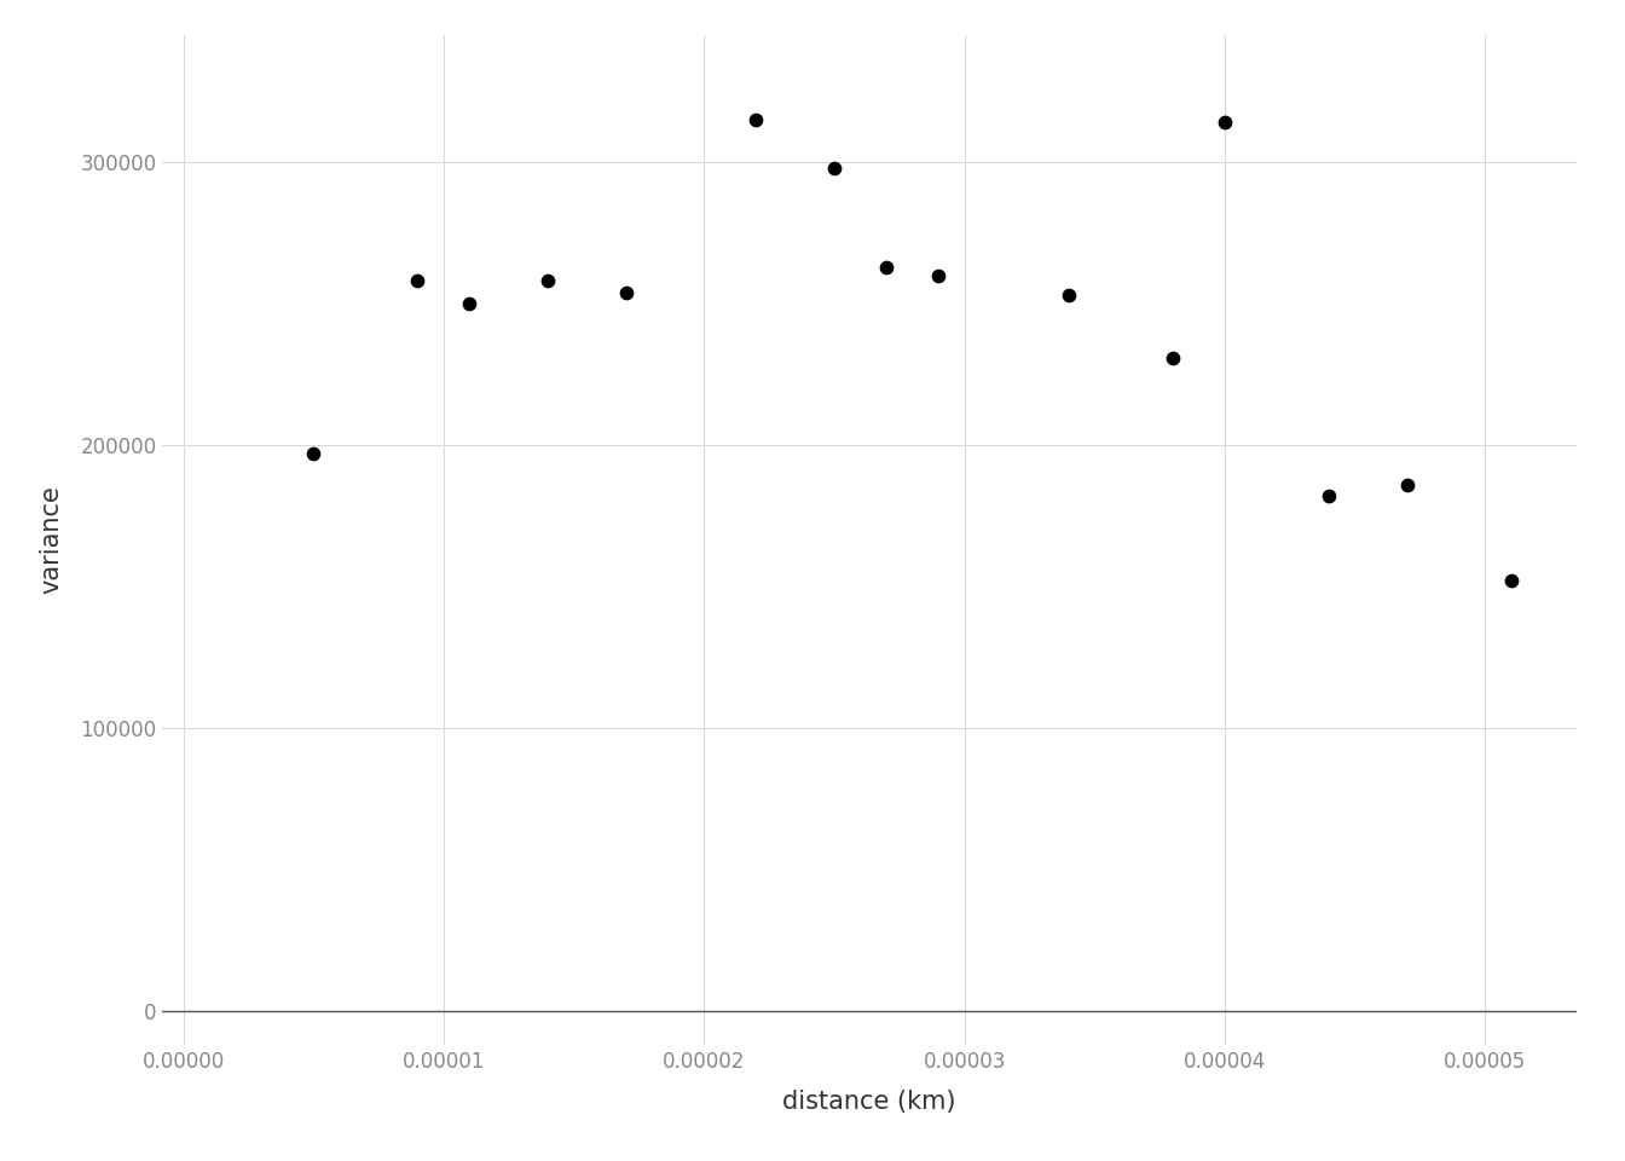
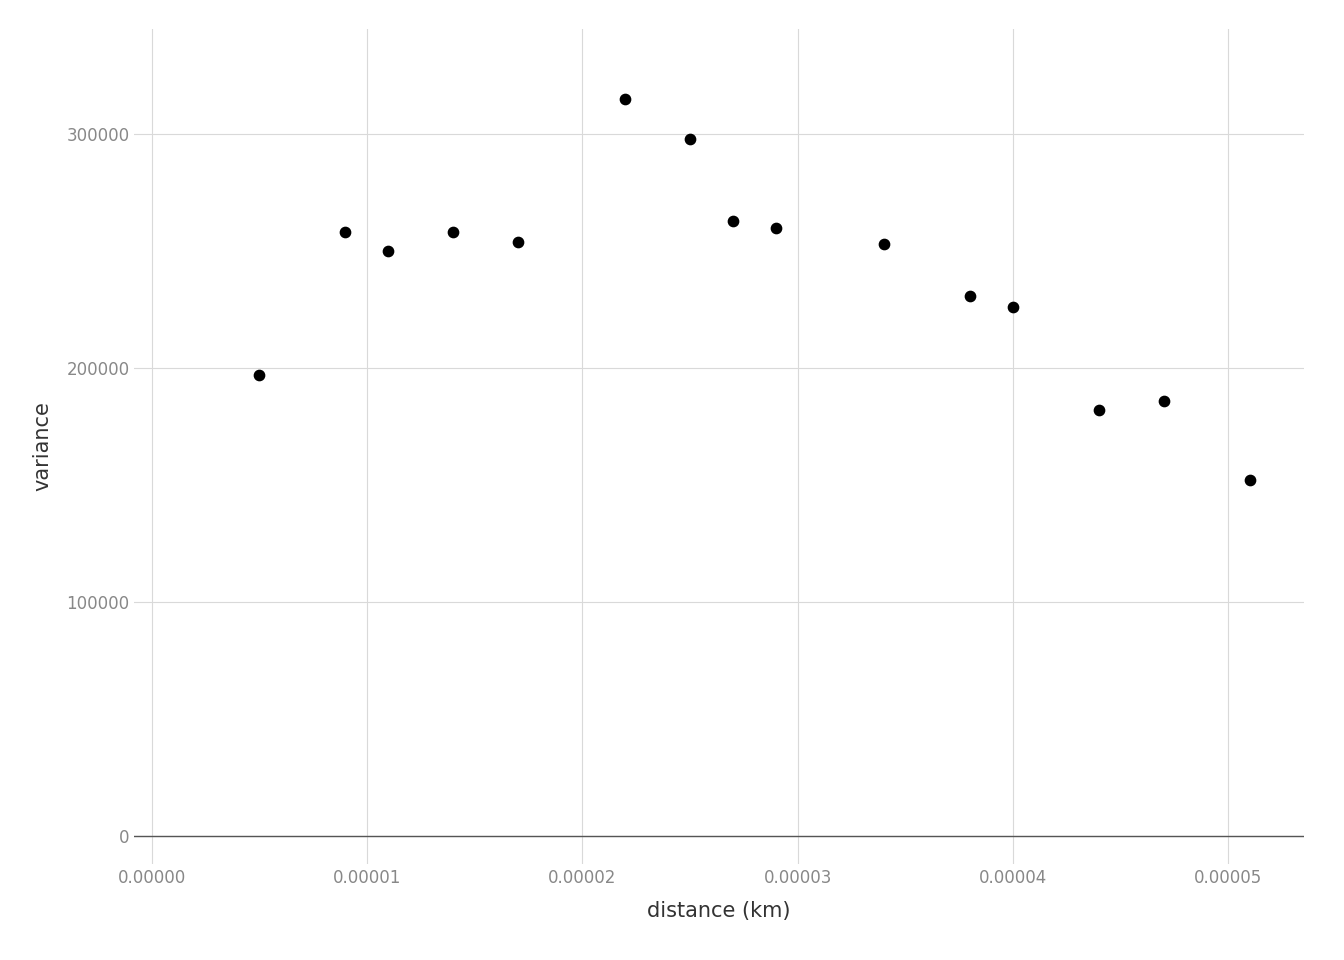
0.00004: 314000 -> 226000
